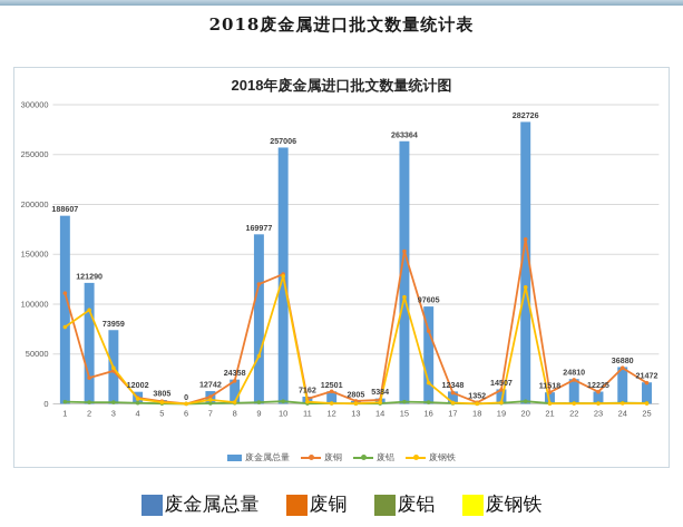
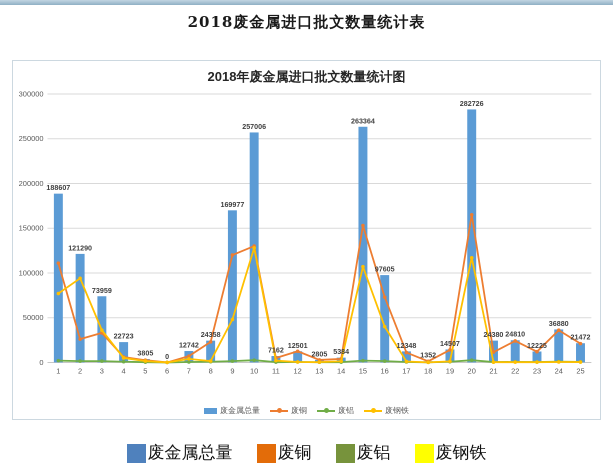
废金属总量/4: 12002 -> 22723
废钢铁/16: 20000 -> 40000
废金属总量/21: 11518 -> 24380
